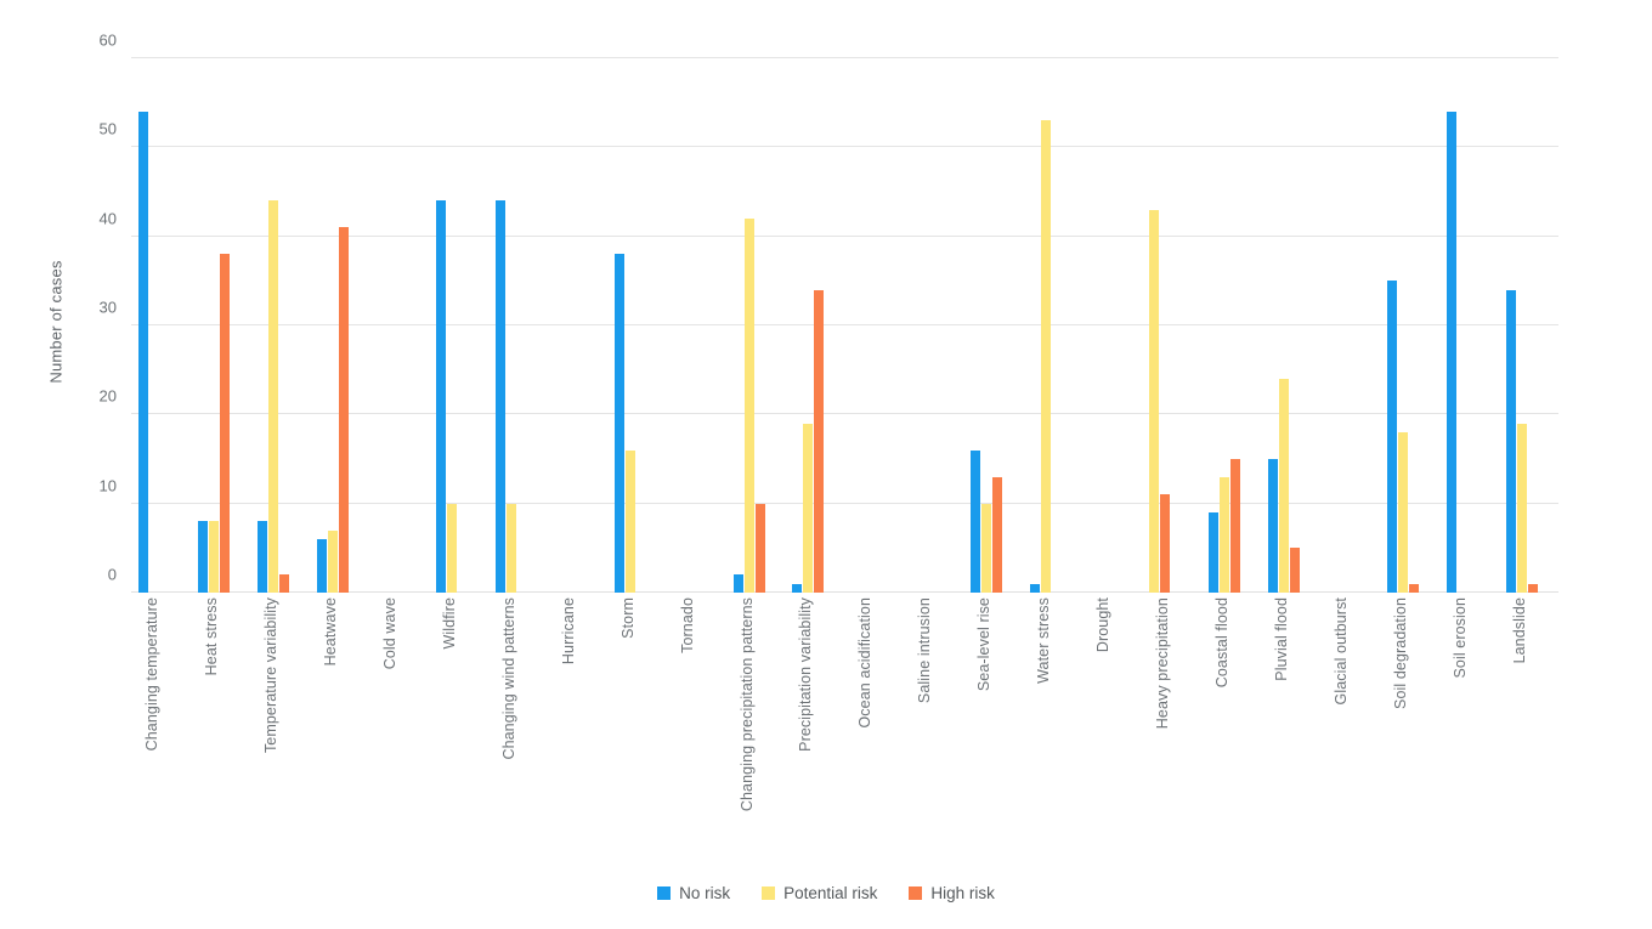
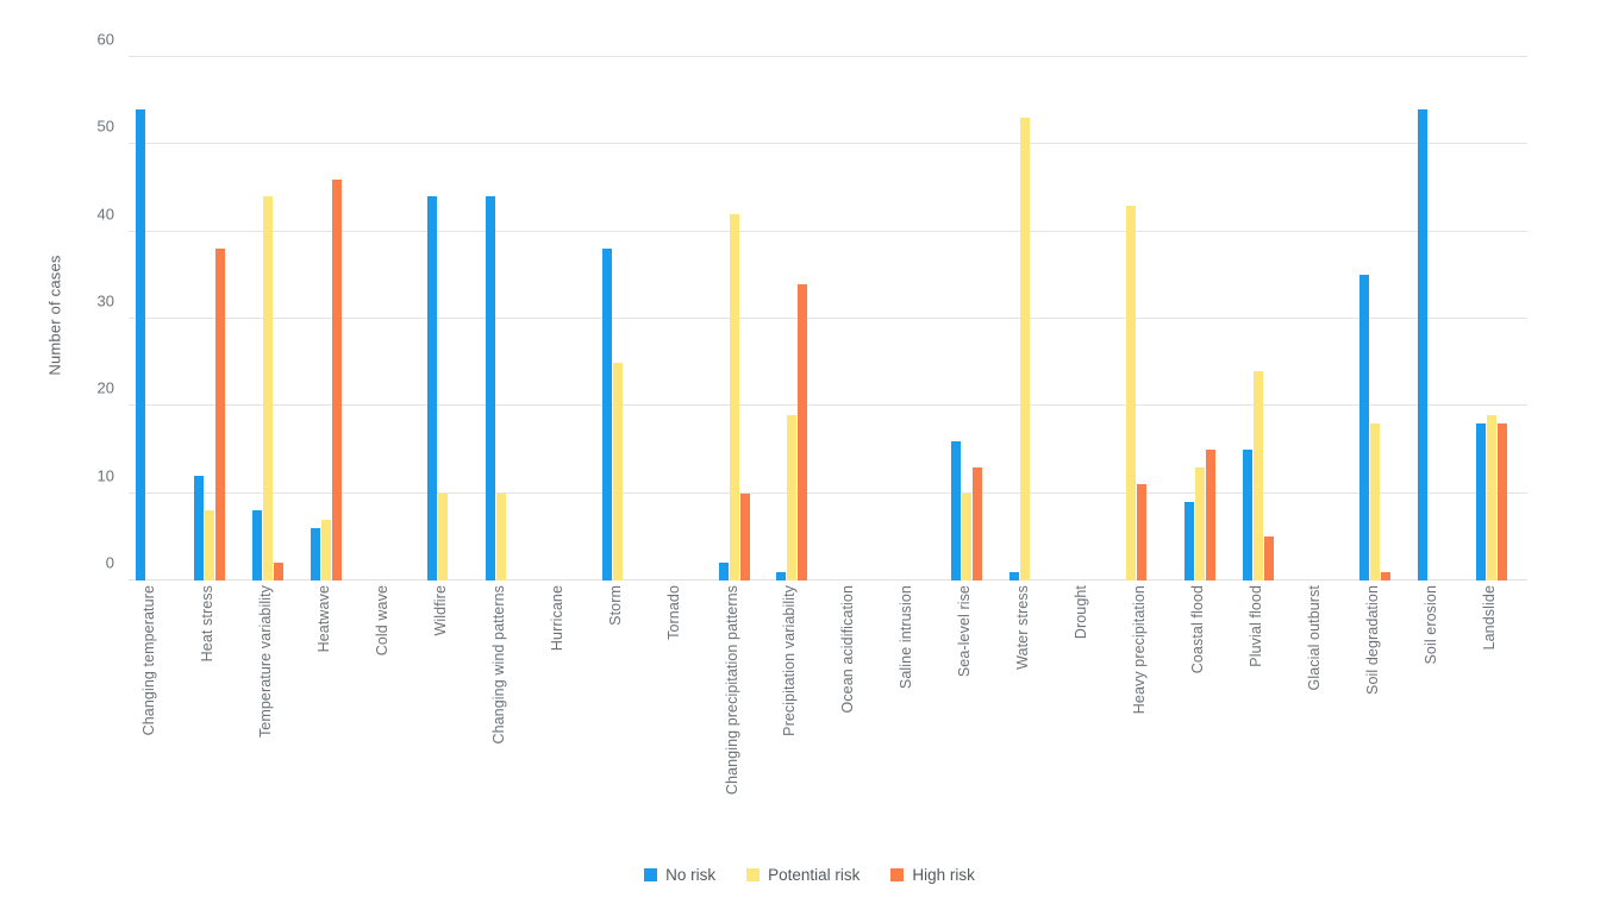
No risk/Heat stress: 8 -> 12
High risk/Heatwave: 41 -> 46
Potential risk/Storm: 16 -> 25
No risk/Landslide: 34 -> 18
High risk/Landslide: 1 -> 18
